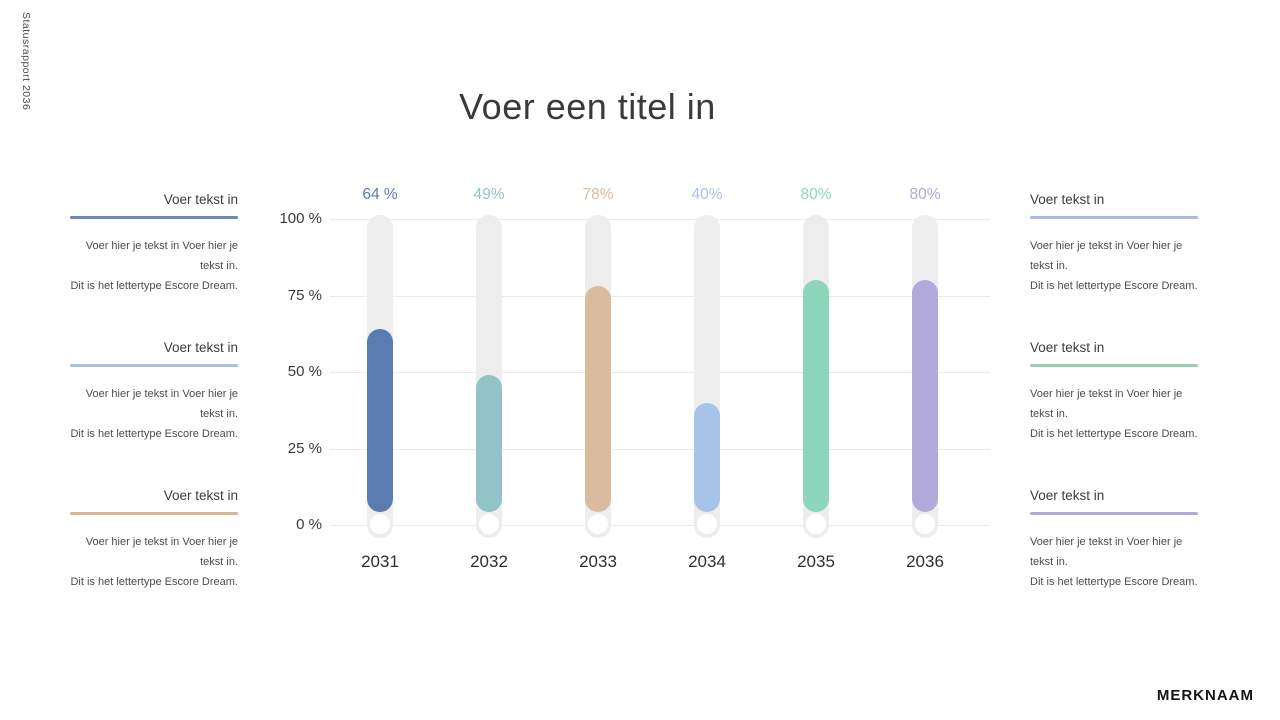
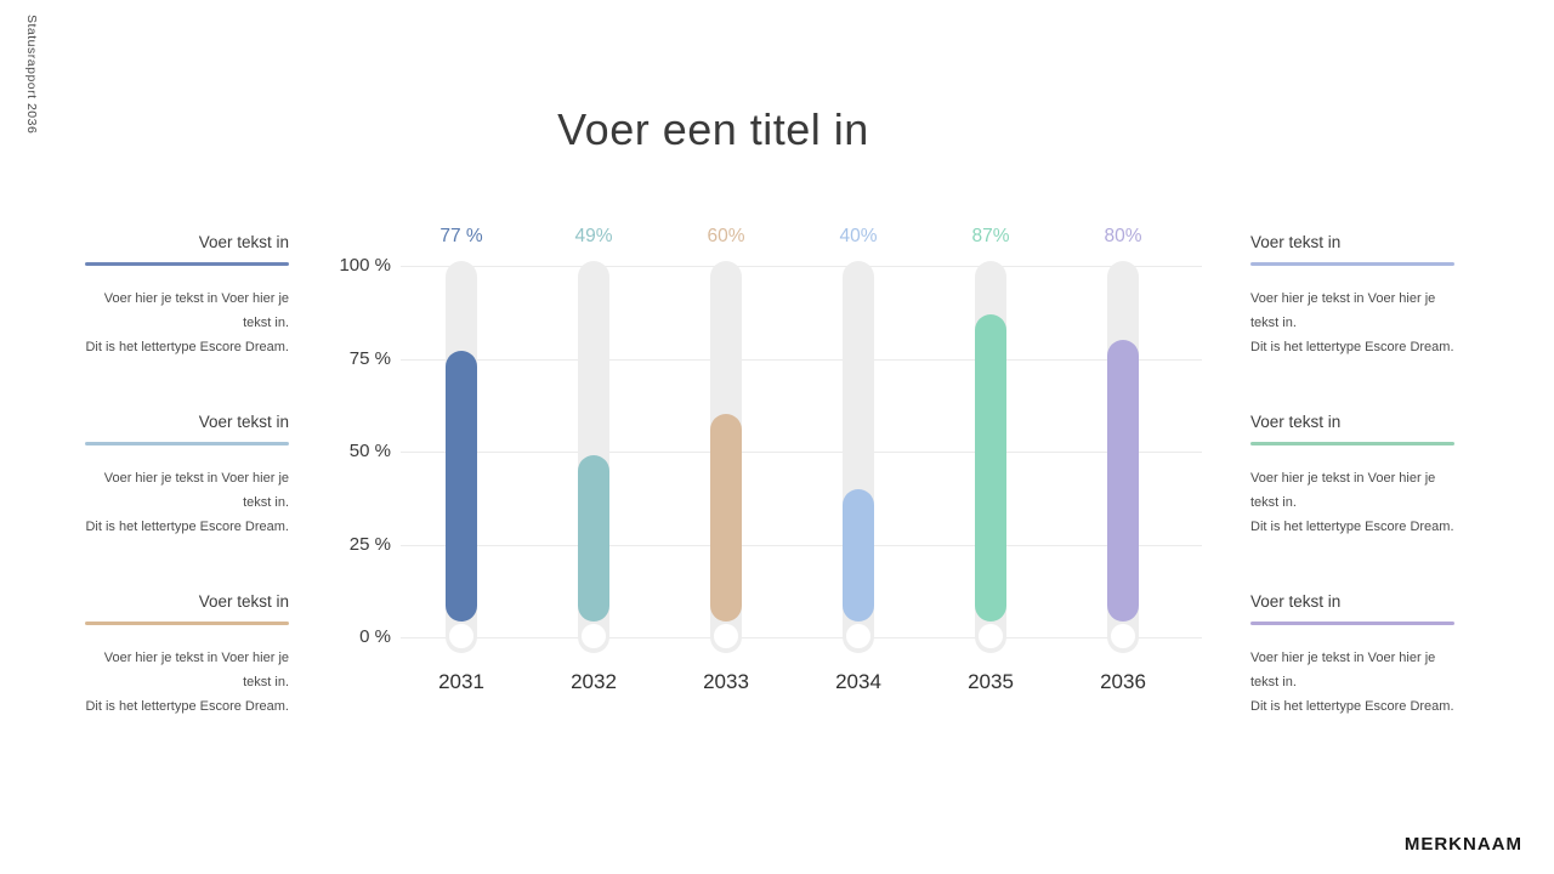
2031: 64 -> 77
2033: 78% -> 60%
2035: 80% -> 87%
